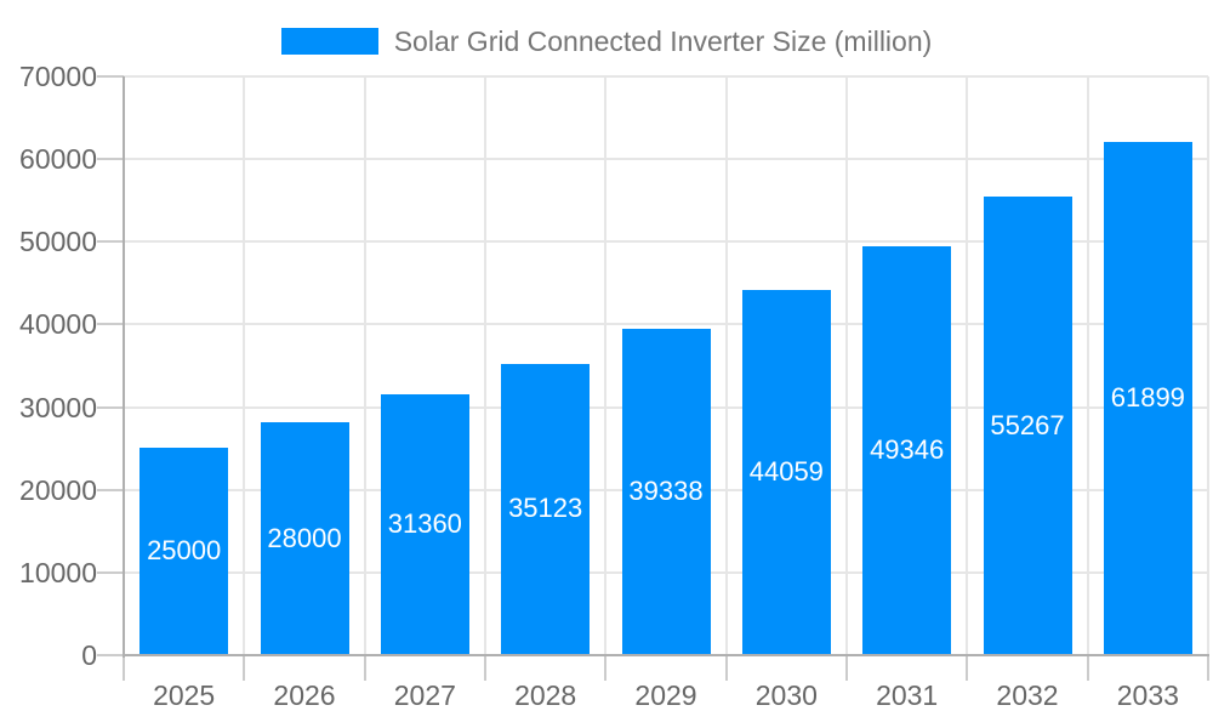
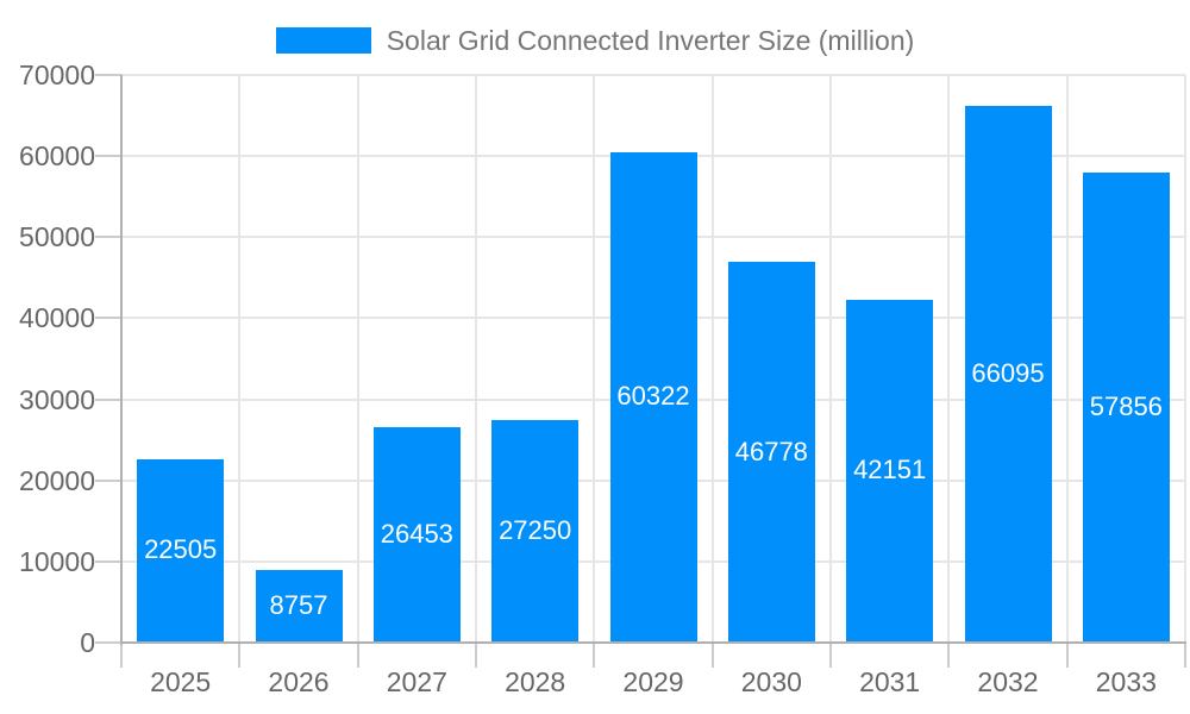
2025: 25000 -> 22505
2026: 28000 -> 8757
2027: 31360 -> 26453
2028: 35123 -> 27250
2029: 39338 -> 60322
2030: 44059 -> 46778
2031: 49346 -> 42151
2032: 55267 -> 66095
2033: 61899 -> 57856
